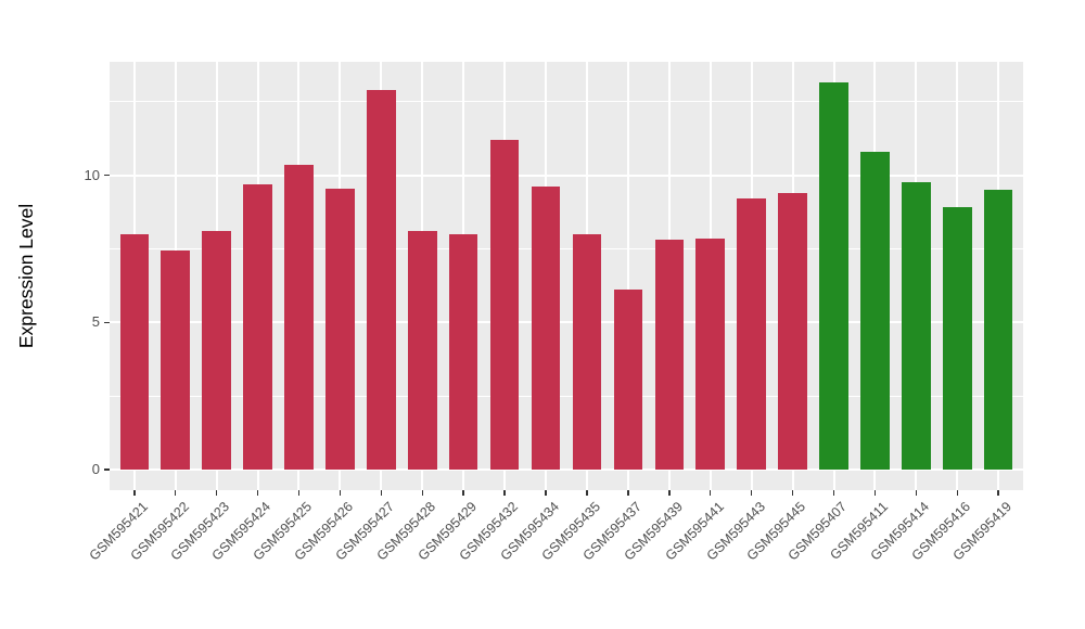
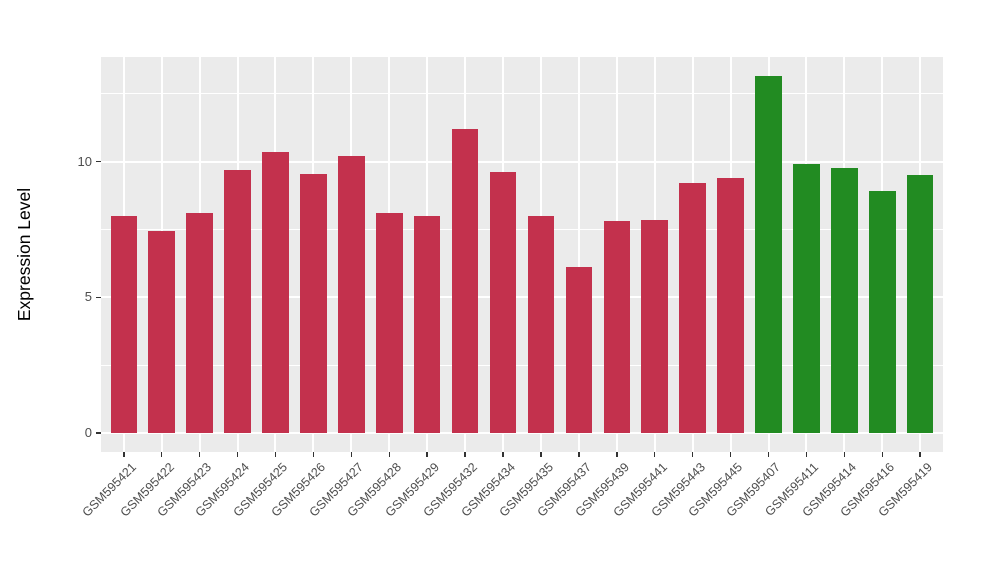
GSM595427: 12.9 -> 10.2
GSM595411: 10.8 -> 9.9
